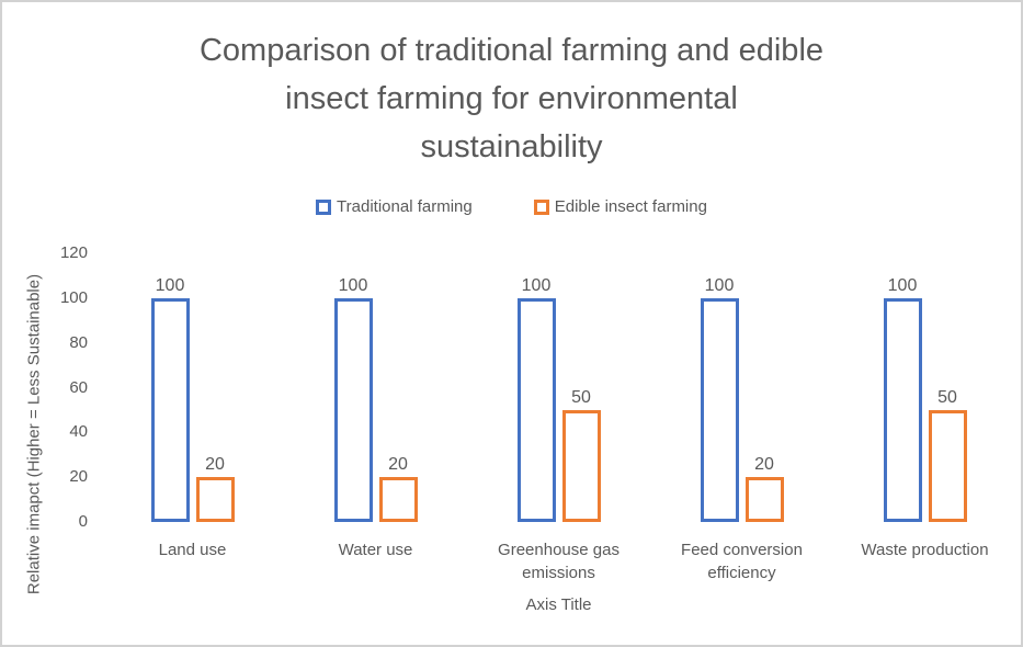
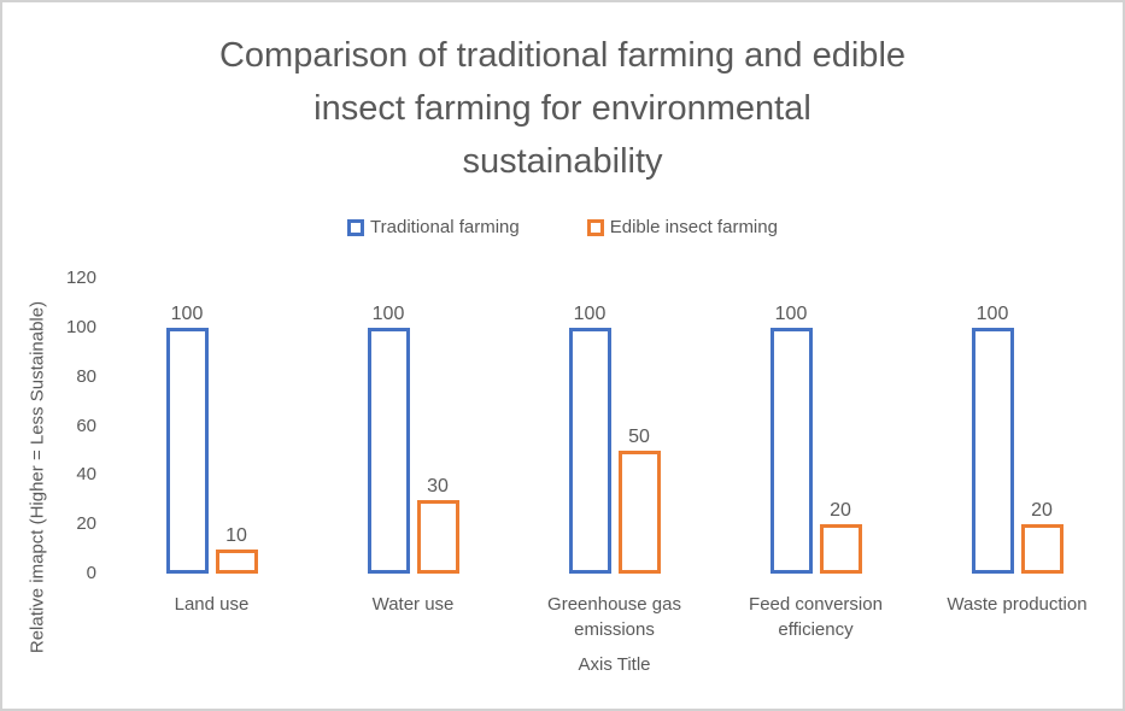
Edible insect farming/Land use: 20 -> 10
Edible insect farming/Water use: 20 -> 30
Edible insect farming/Waste production: 50 -> 20
